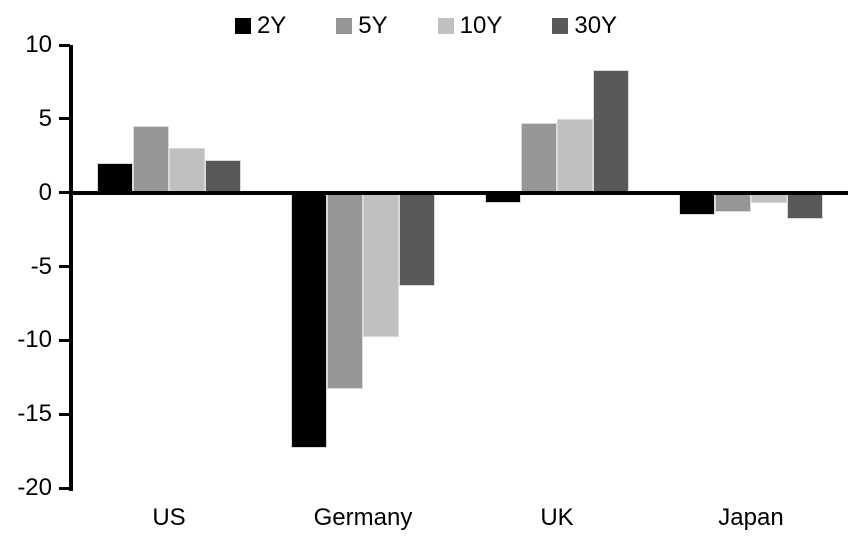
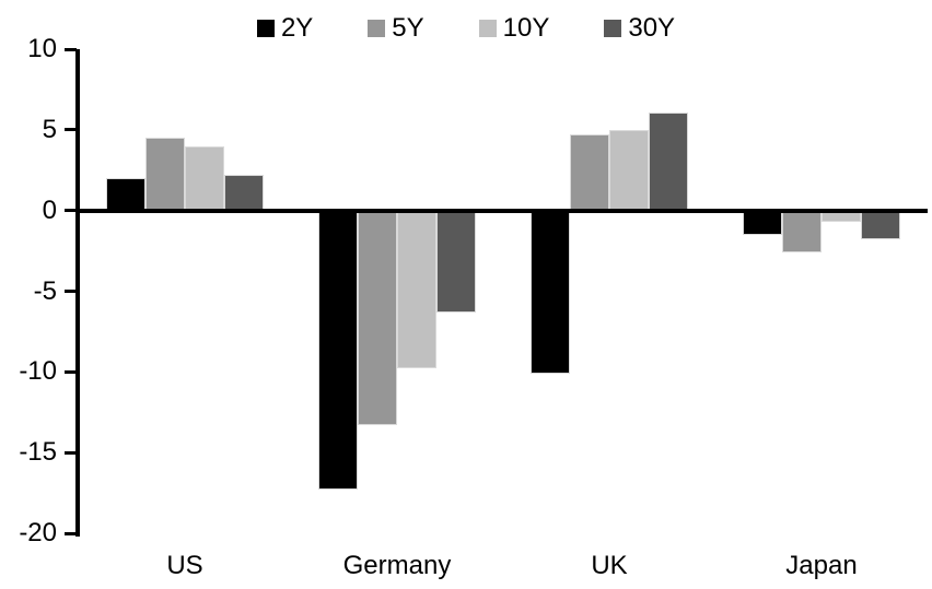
10Y/US: 3.0 -> 4.0
2Y/UK: -0.7 -> -10.1
30Y/UK: 8.3 -> 6.1
5Y/Japan: -1.3 -> -2.6
